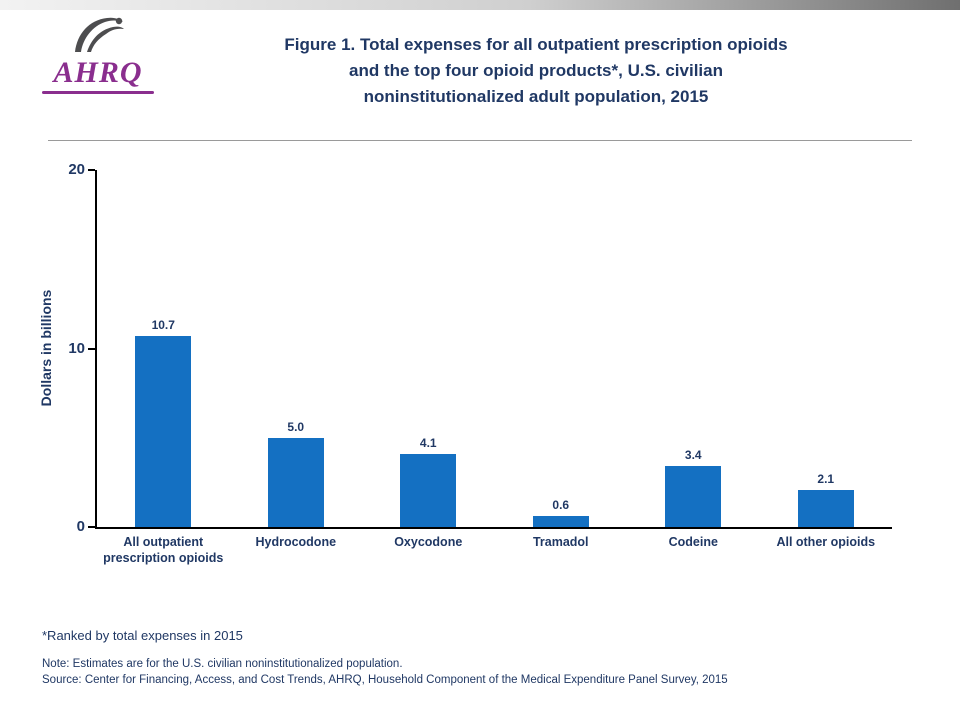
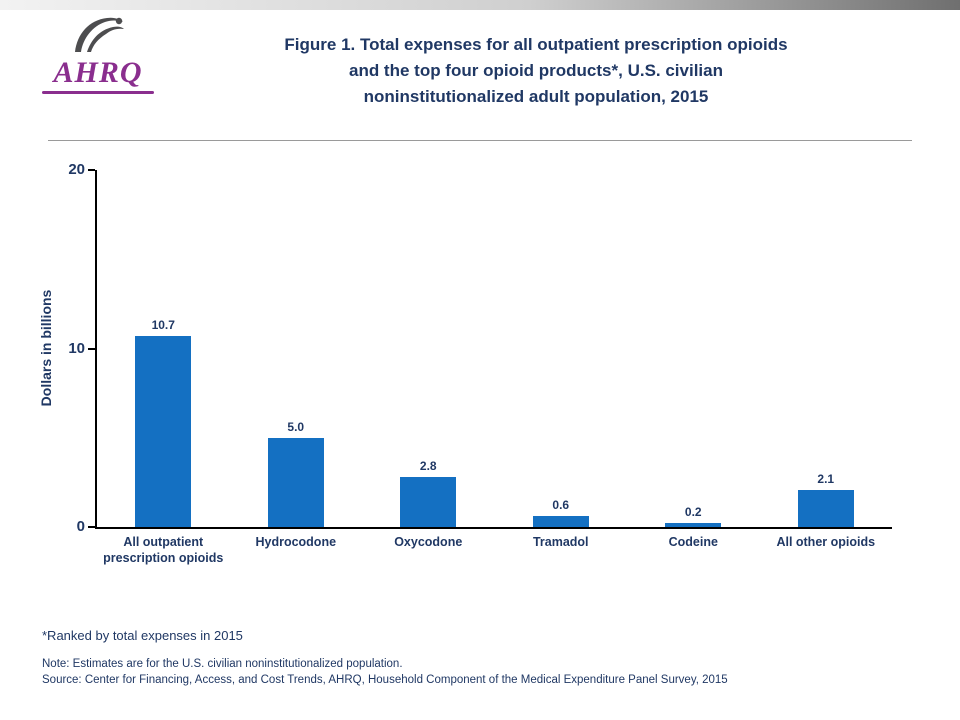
Oxycodone: 4.1 -> 2.8
Codeine: 3.4 -> 0.2
